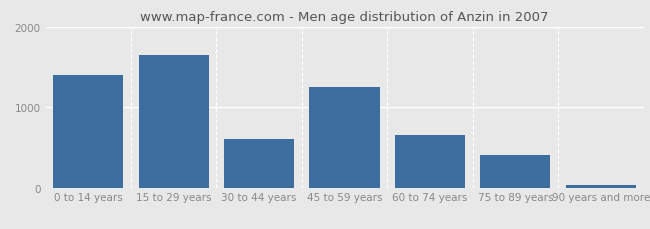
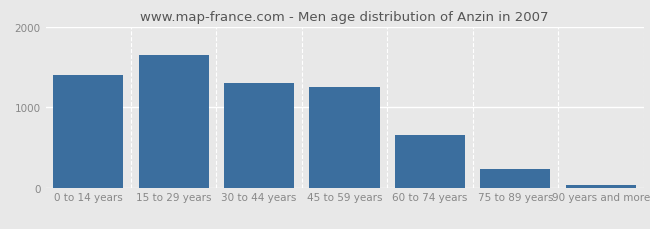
30 to 44 years: 600 -> 1300
75 to 89 years: 400 -> 230
